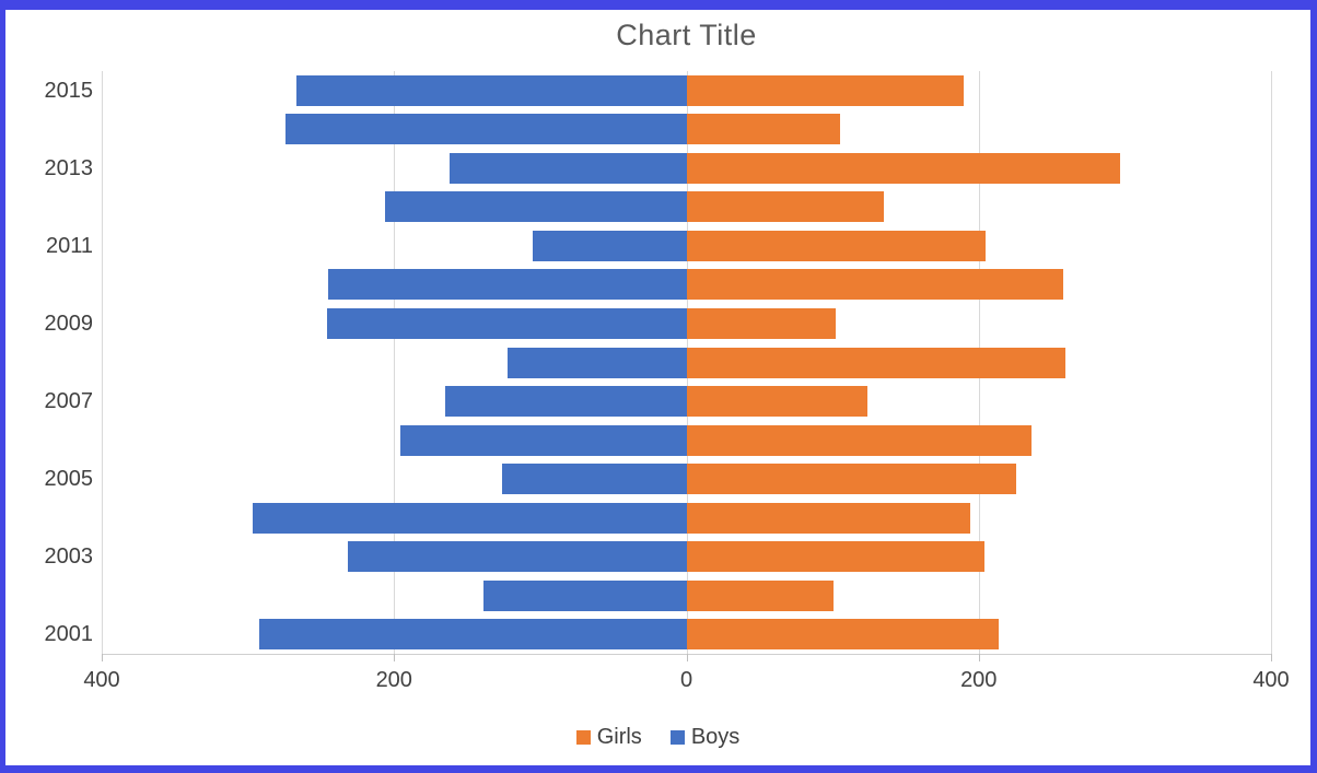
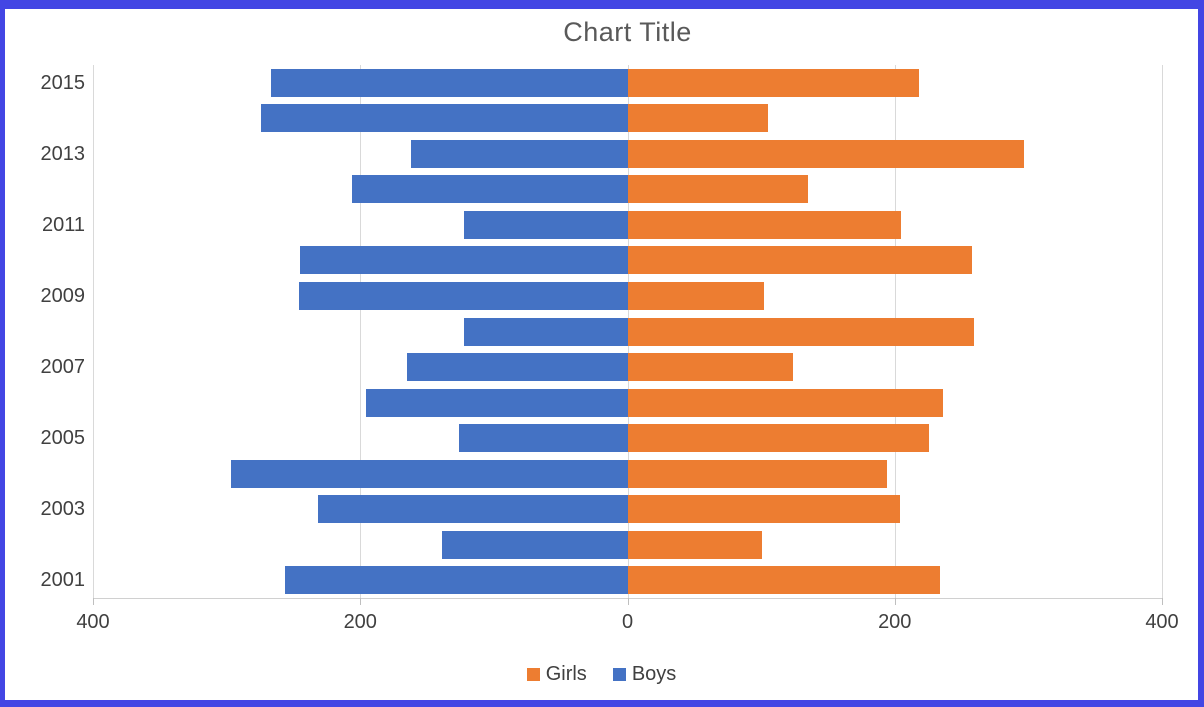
Girls/2015: 190 -> 218
Boys/2011: 105 -> 122
Girls/2001: 214 -> 234
Boys/2001: 292 -> 256
